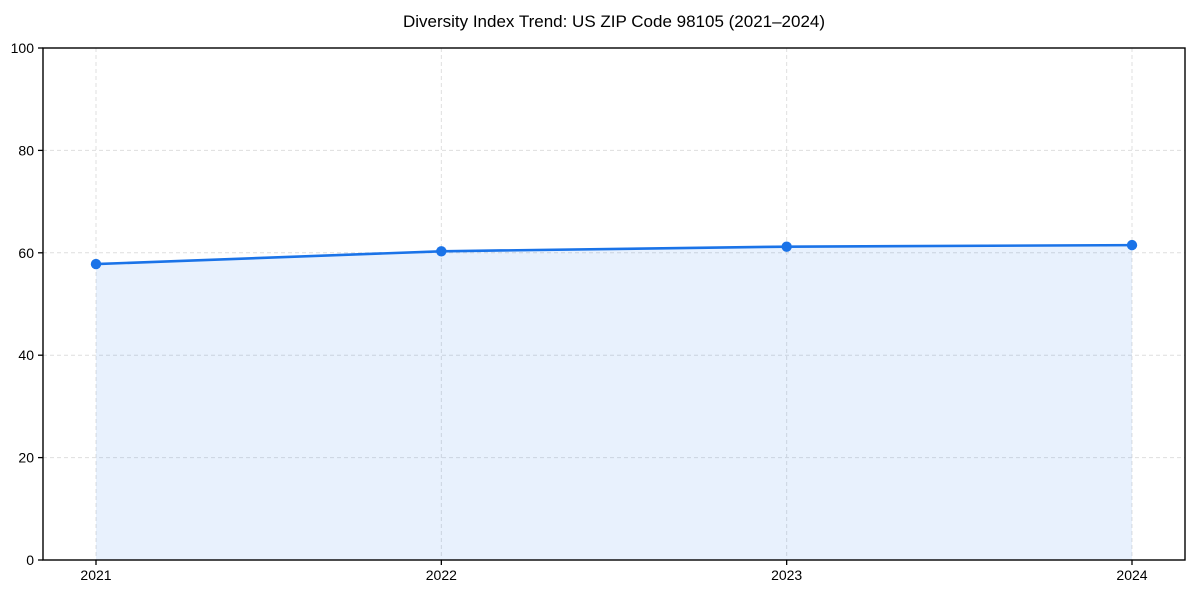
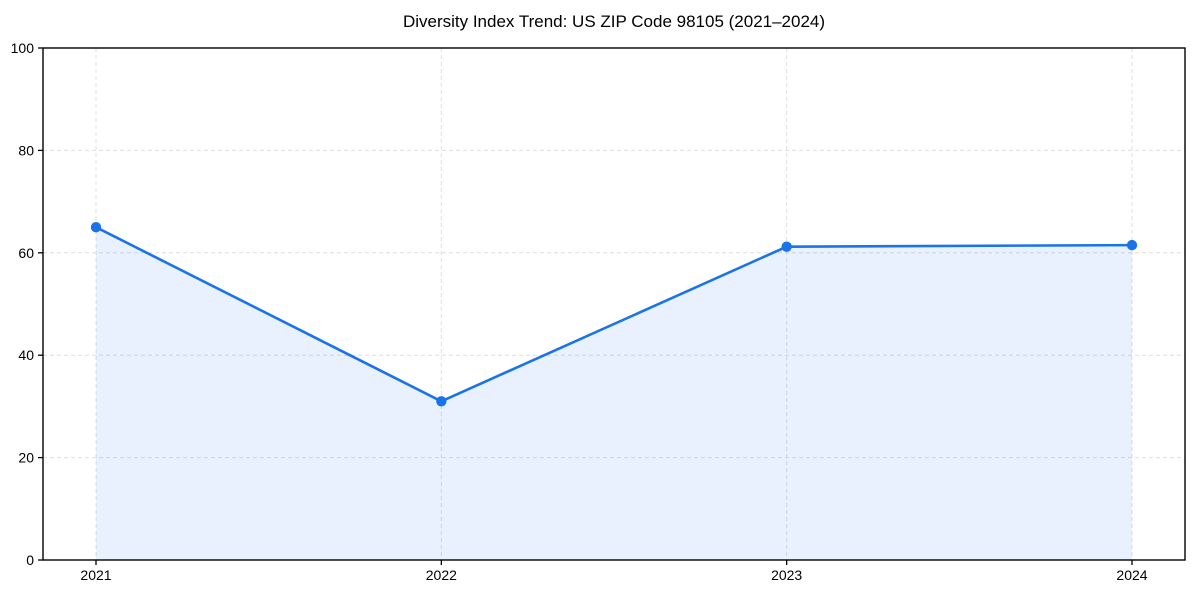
2021: 58 -> 65
2022: 60 -> 31
